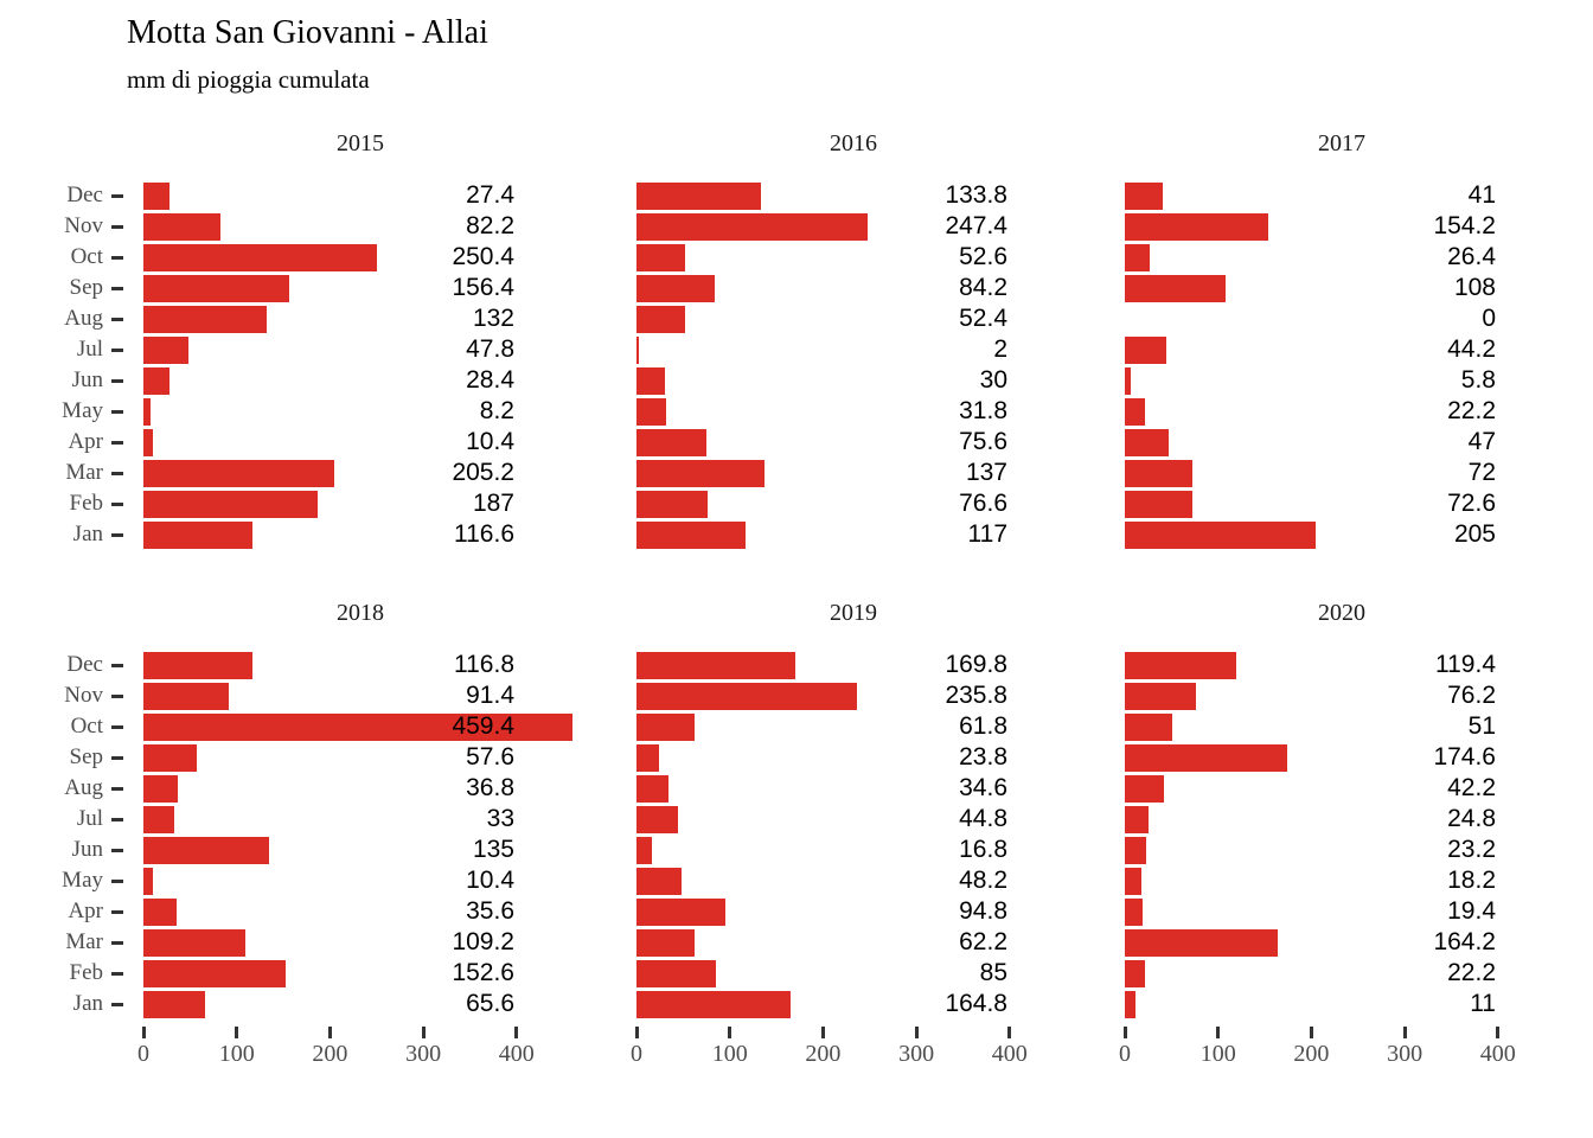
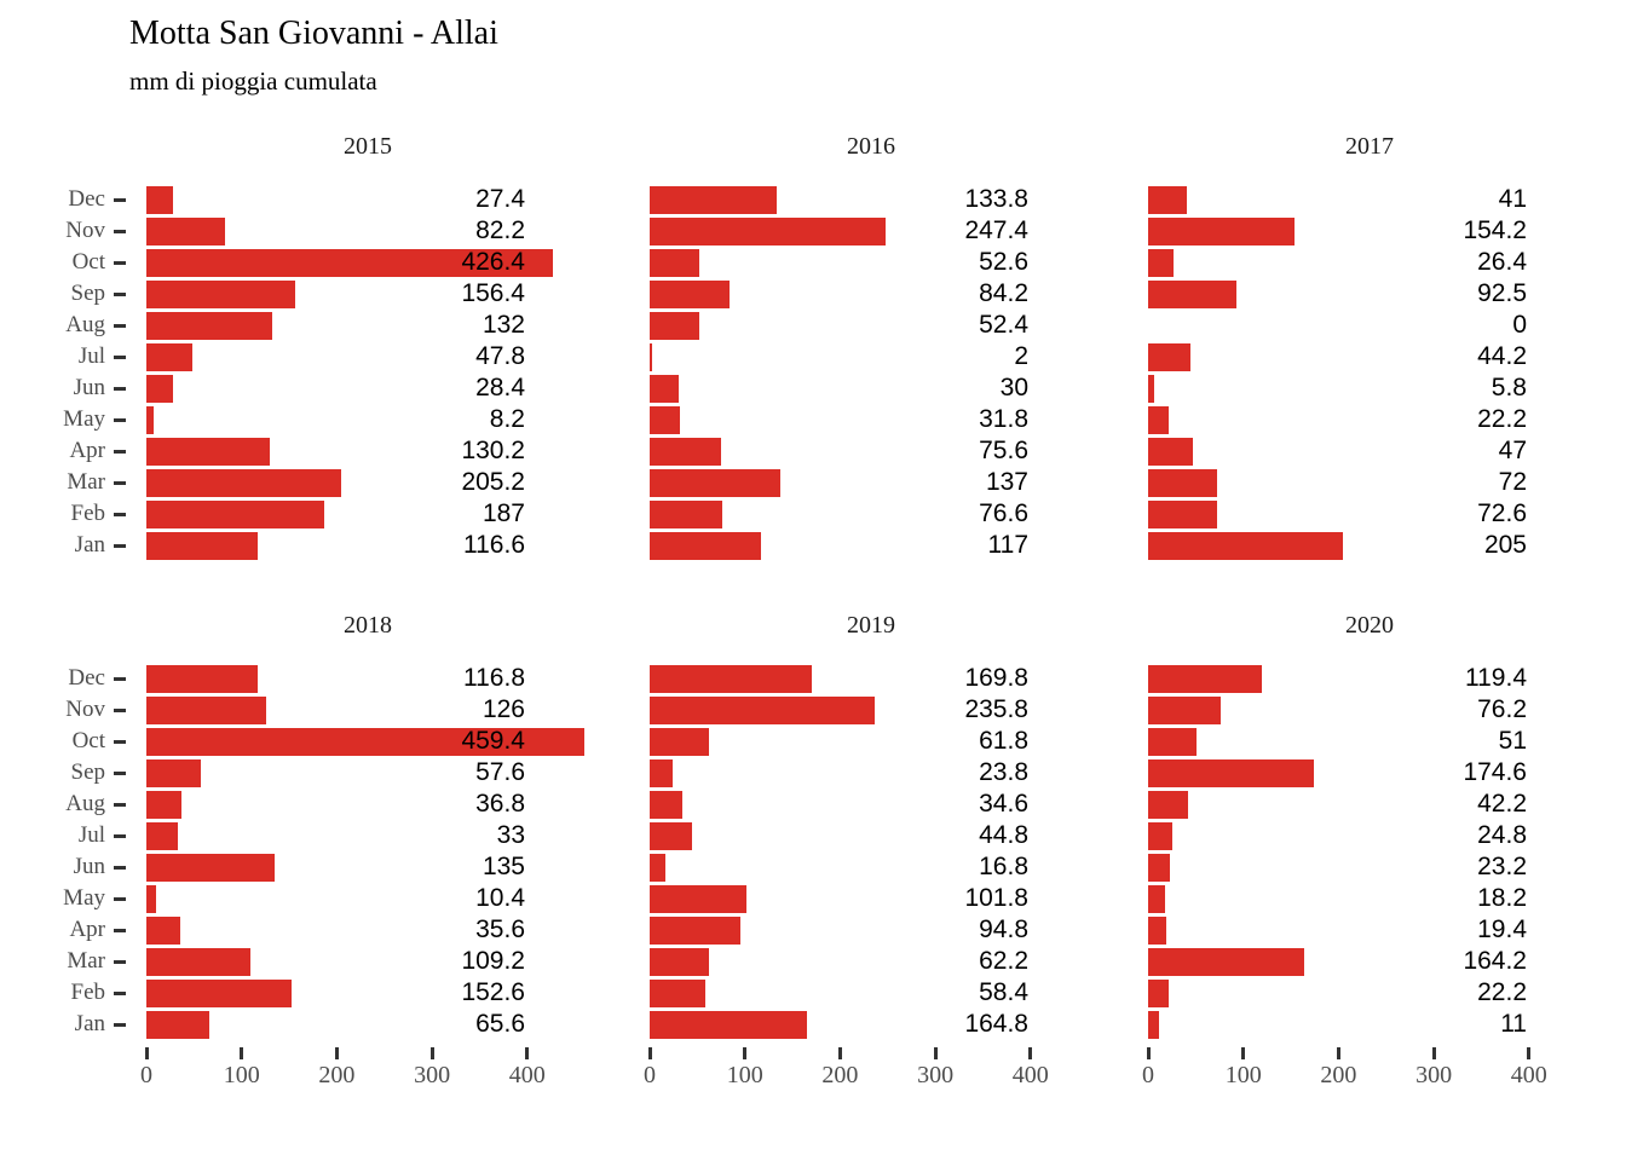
2018/Nov: 91.4 -> 126
2015/Oct: 250.4 -> 426.4
2017/Sep: 108 -> 92.5
2019/May: 48.2 -> 101.8
2015/Apr: 10.4 -> 130.2
2019/Feb: 85 -> 58.4
